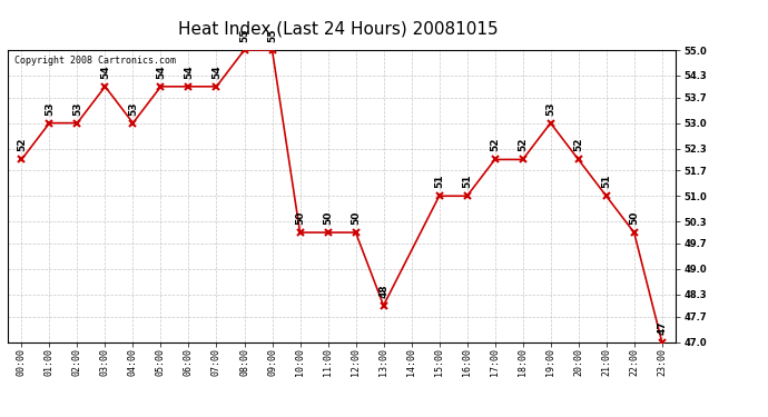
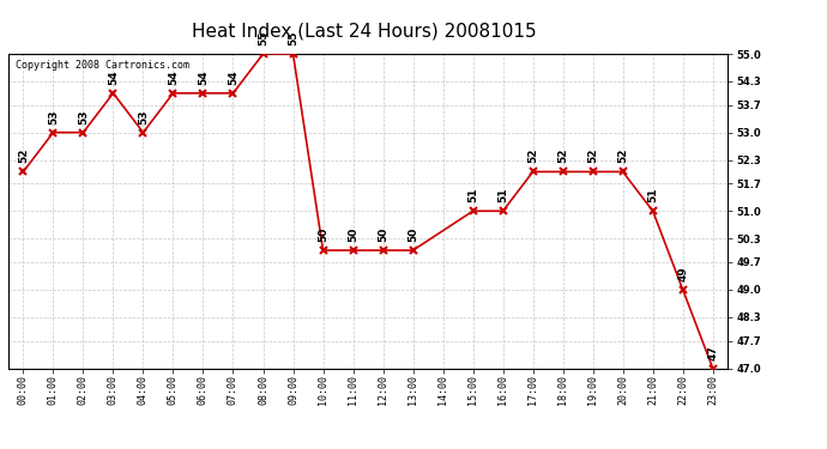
13:00: 48 -> 50
19:00: 53 -> 52
22:00: 50 -> 49
